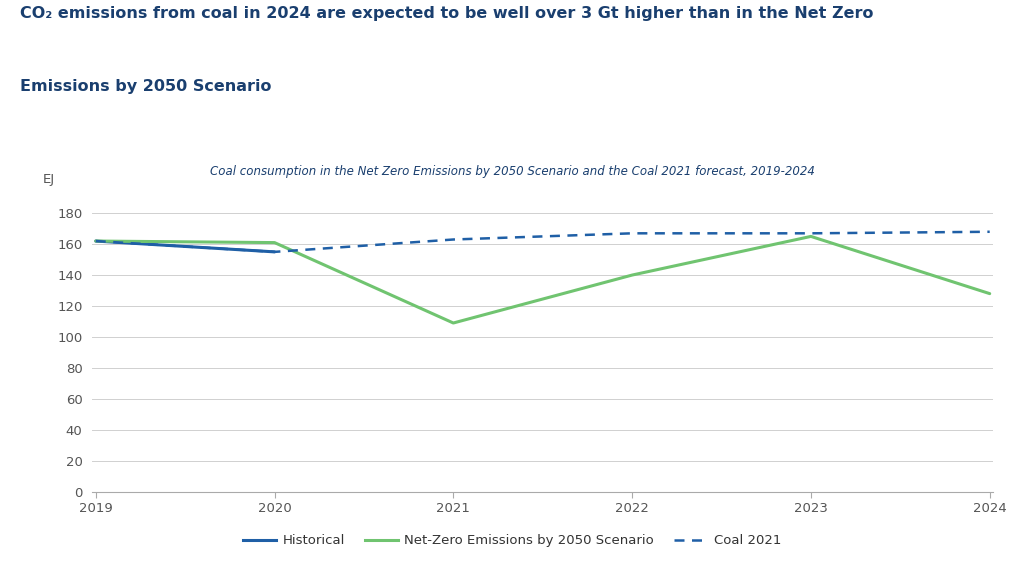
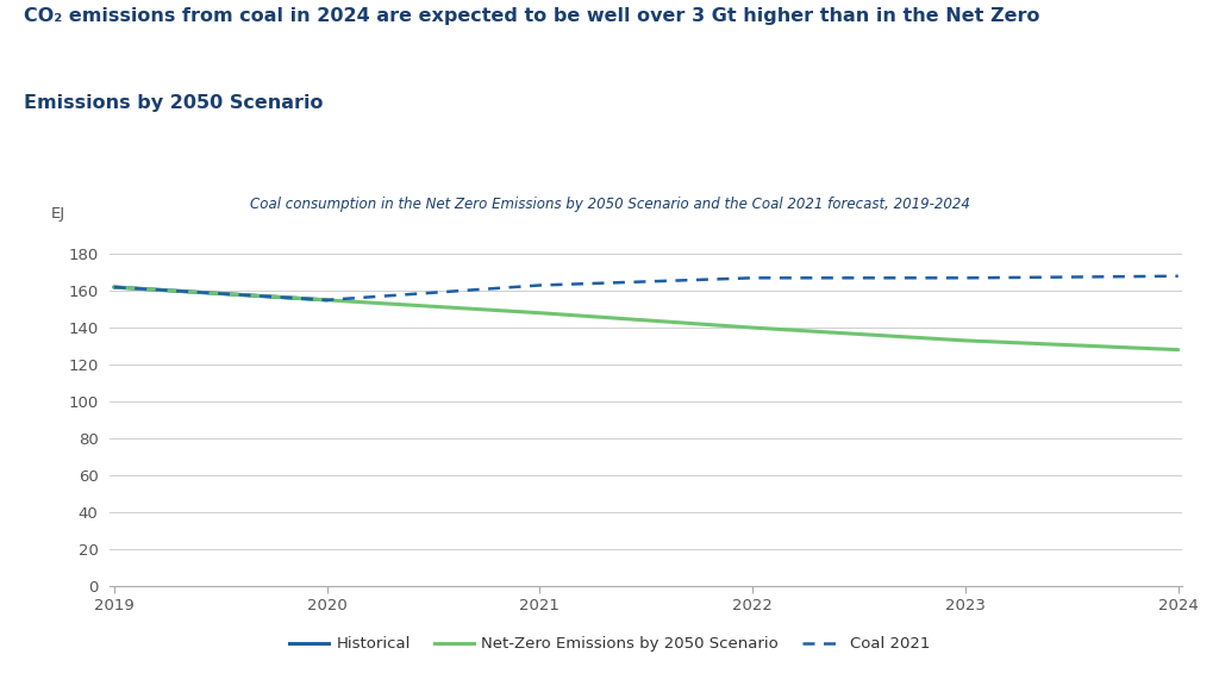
Net-Zero Emissions by 2050 Scenario/2020: 161 -> 155
Net-Zero Emissions by 2050 Scenario/2021: 109 -> 148
Net-Zero Emissions by 2050 Scenario/2023: 165 -> 133
